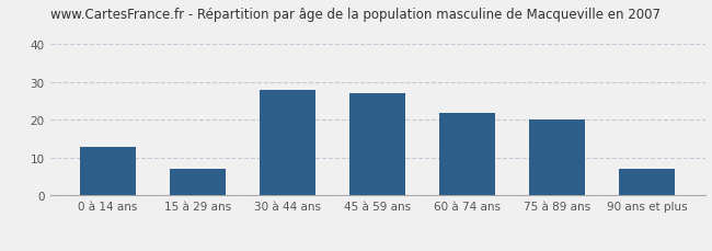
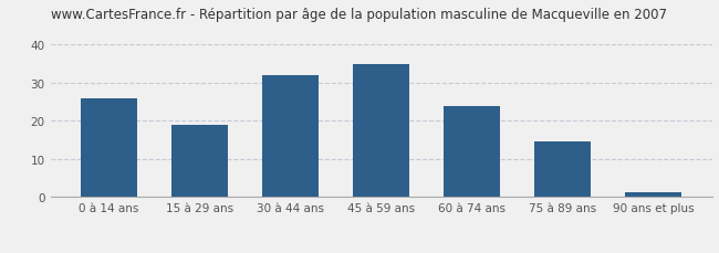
0 à 14 ans: 13.0 -> 26.0
15 à 29 ans: 7.0 -> 19.0
30 à 44 ans: 28.0 -> 32.0
45 à 59 ans: 27.0 -> 35.0
60 à 74 ans: 22.0 -> 24.0
75 à 89 ans: 20.0 -> 14.5
90 ans et plus: 7.0 -> 1.2
